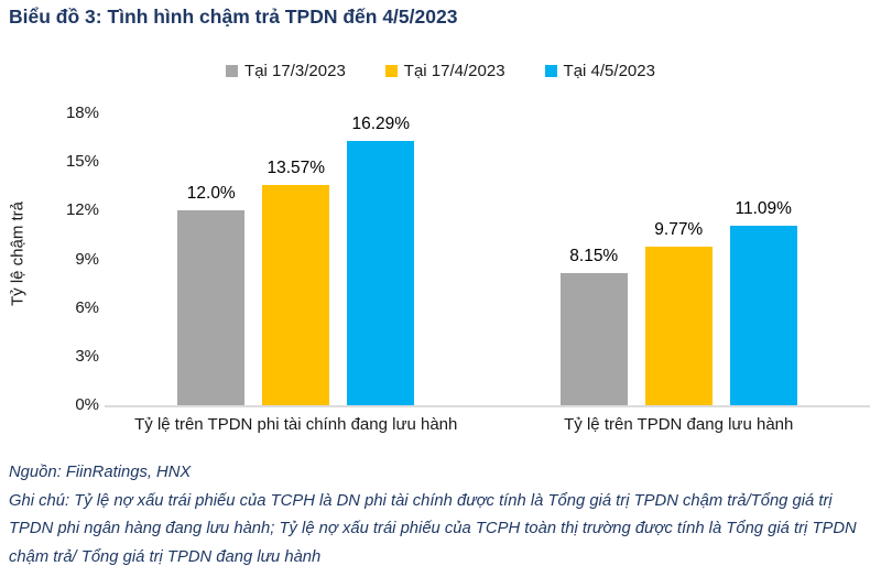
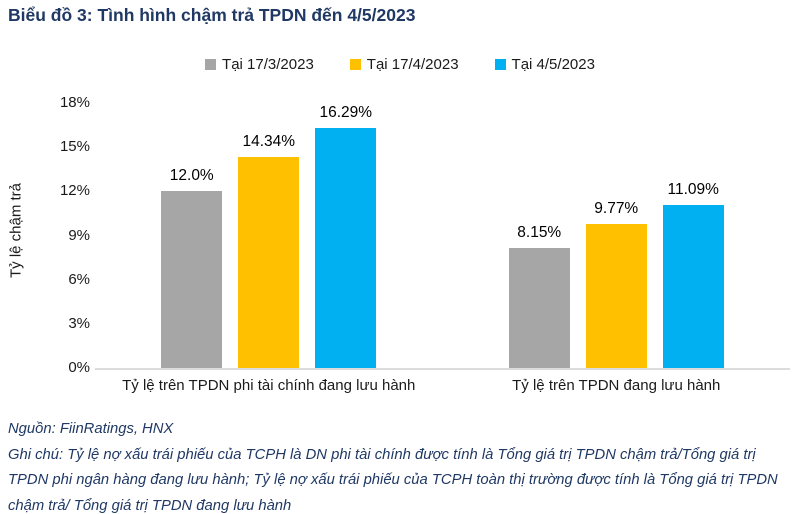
Tại 17/4/2023/Tỷ lệ trên TPDN phi tài chính đang lưu hành: 13.57% -> 14.34%
